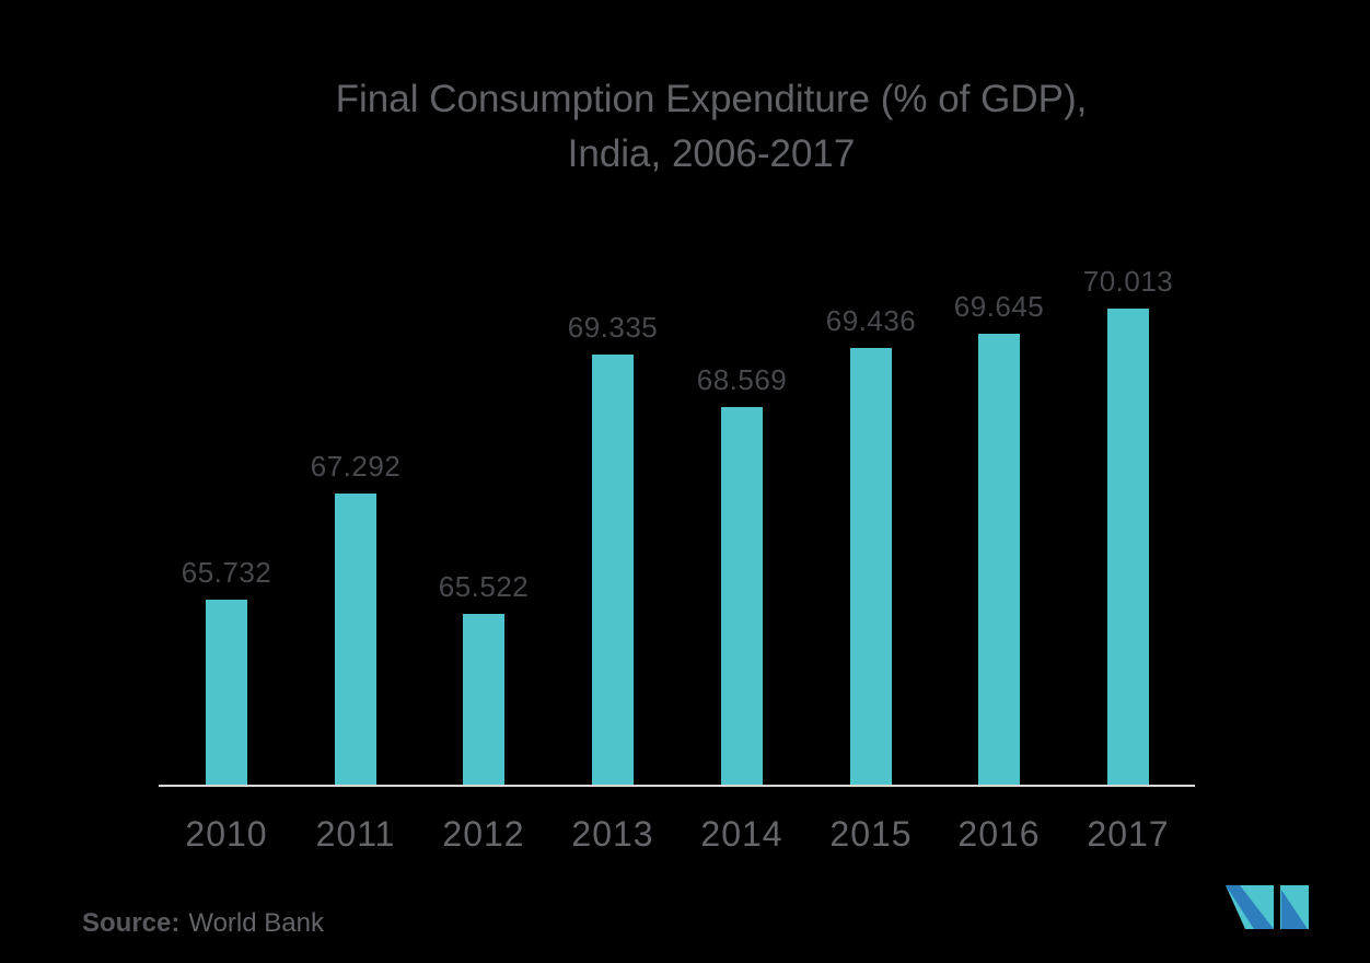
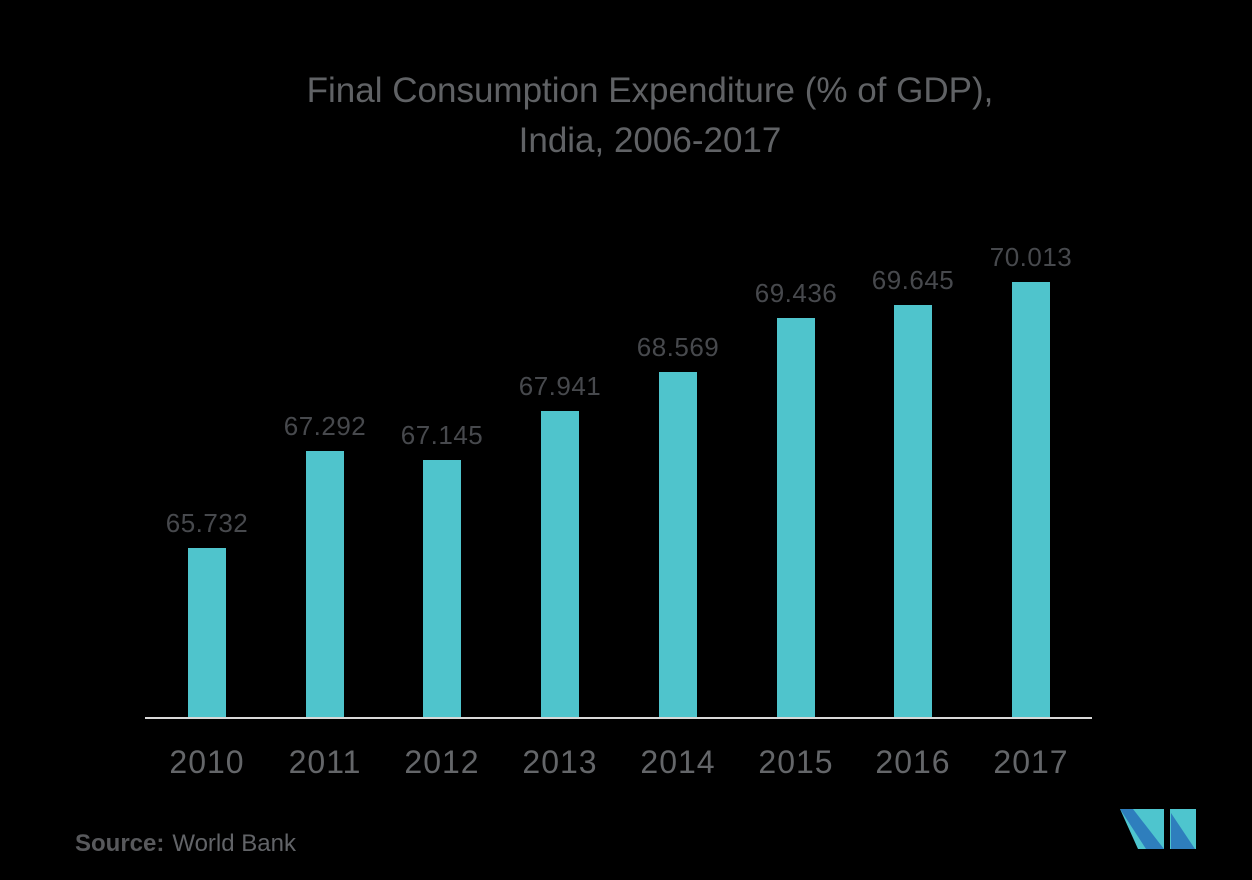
2012: 65.522 -> 67.145
2013: 69.335 -> 67.941
